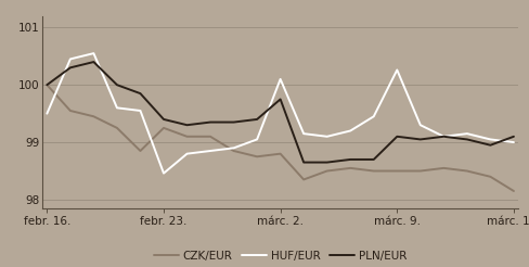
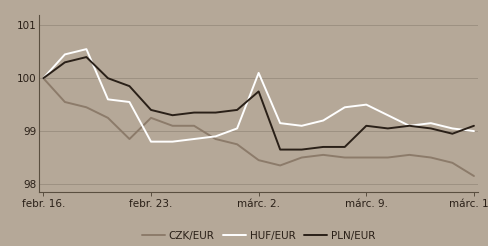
HUF/EUR/febr. 16.: 99.50 -> 100.00
HUF/EUR/febr. 23.: 98.46 -> 98.80
CZK/EUR/márc. 2.: 98.80 -> 98.45
HUF/EUR/márc. 9.: 100.26 -> 99.50
